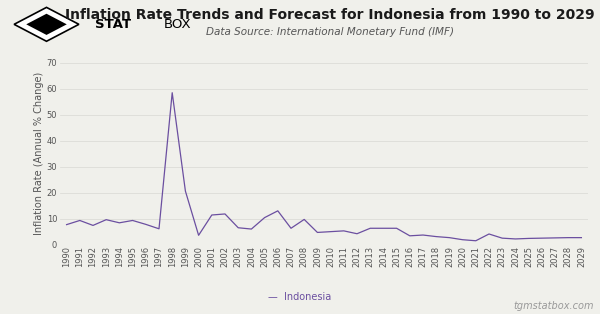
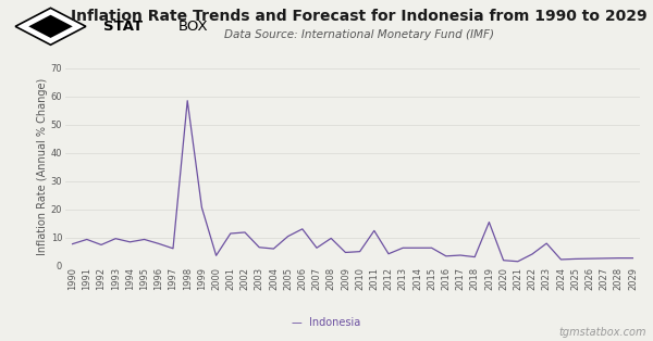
2011: 5.4 -> 12.5
2019: 2.8 -> 15.5
2023: 2.6 -> 8.0
